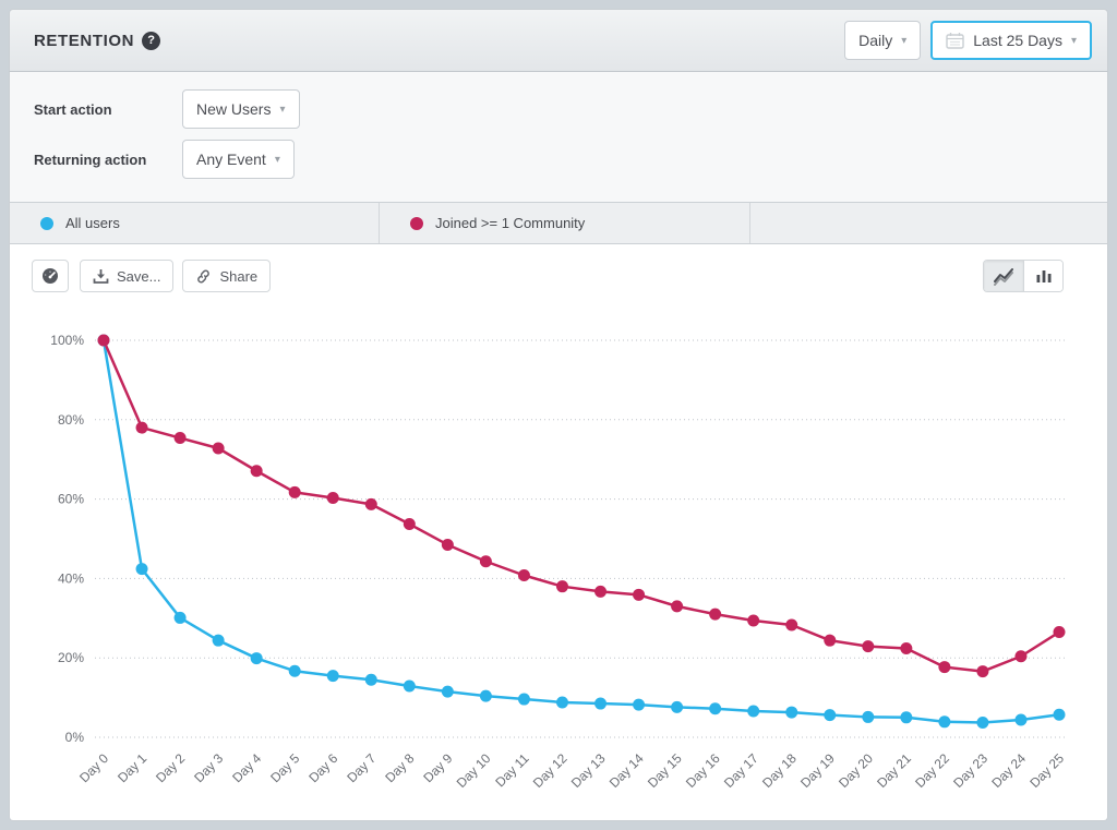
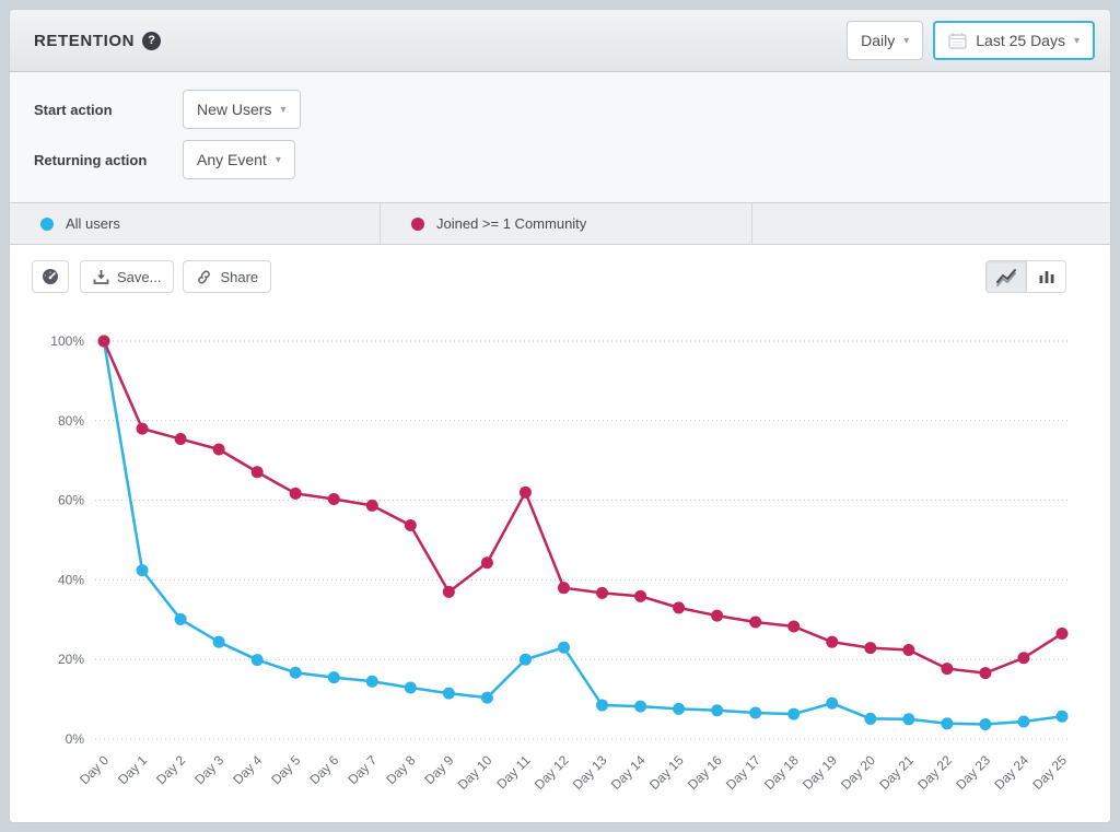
Joined >= 1 Community/Day 9: 48% -> 37%
All users/Day 11: 10% -> 20%
Joined >= 1 Community/Day 11: 41% -> 62%
All users/Day 12: 9% -> 23%
All users/Day 19: 6% -> 9%
